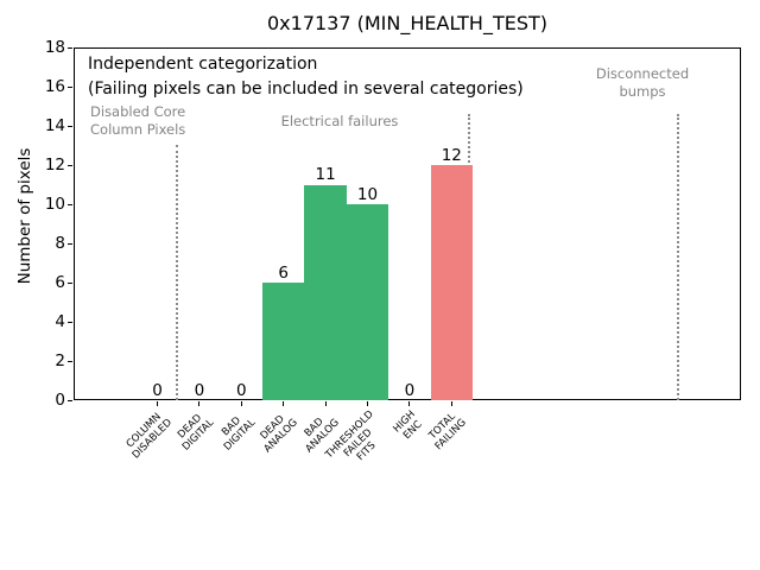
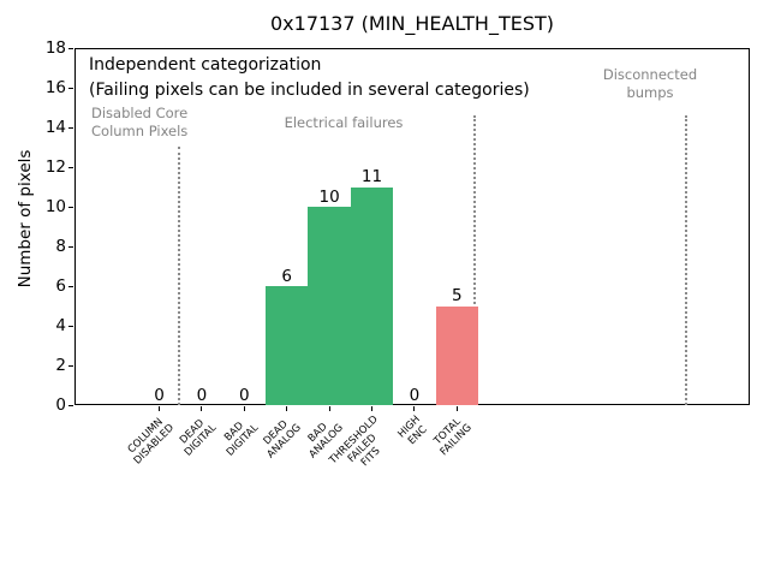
BAD ANALOG: 11 -> 10
THRESHOLD FAILED FITS: 10 -> 11
TOTAL FAILING: 12 -> 5
